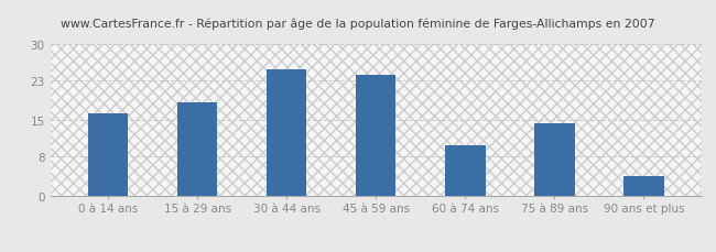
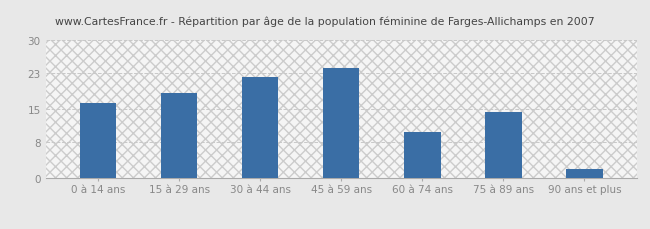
30 à 44 ans: 25.0 -> 22.0
90 ans et plus: 4.0 -> 2.0
